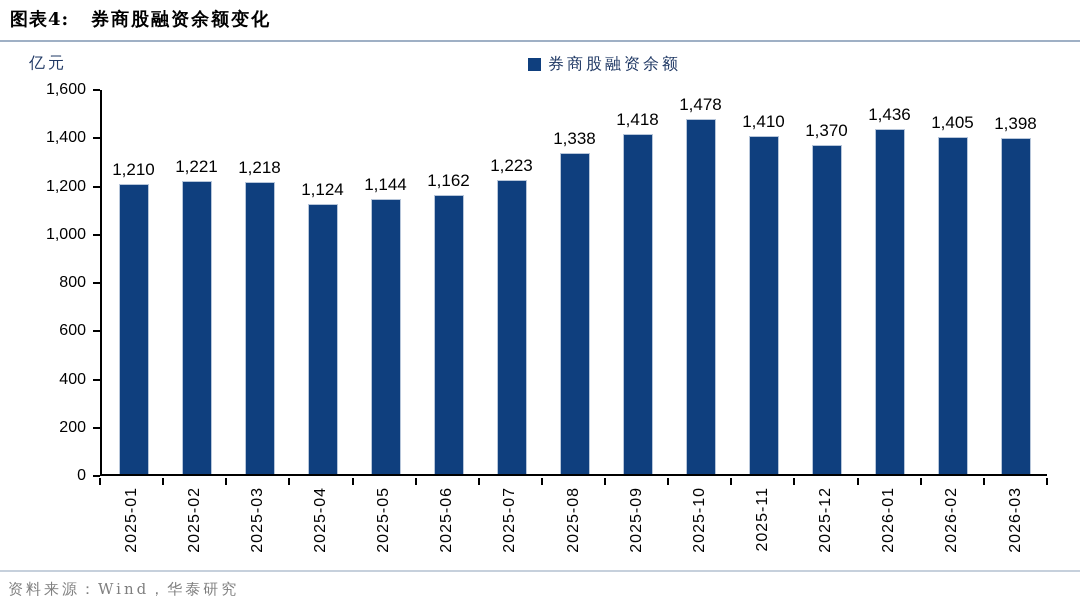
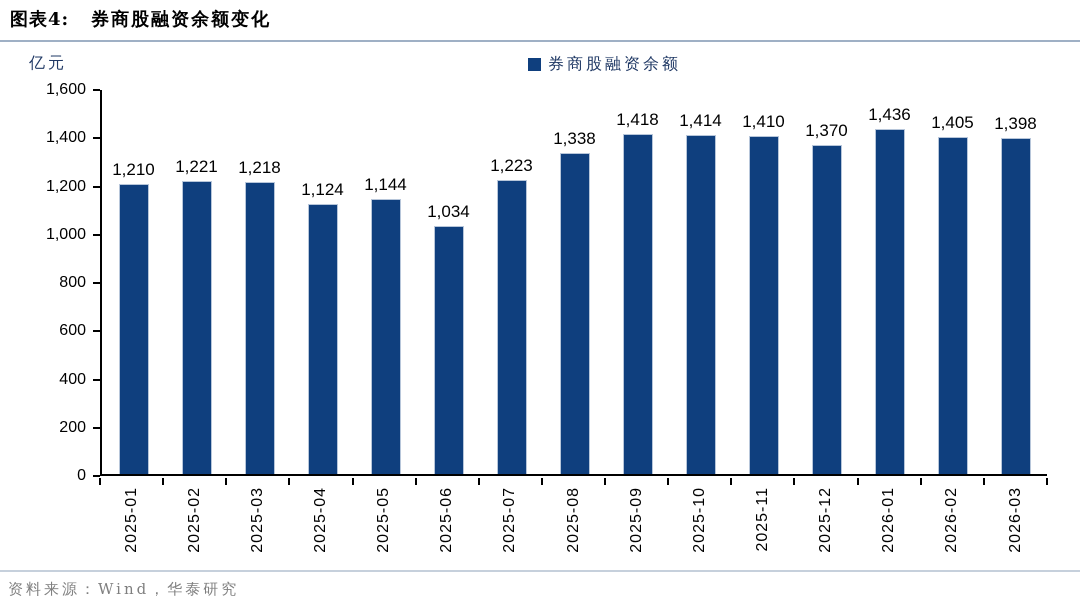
2025-06: 1,162 -> 1,034
2025-10: 1,478 -> 1,414
